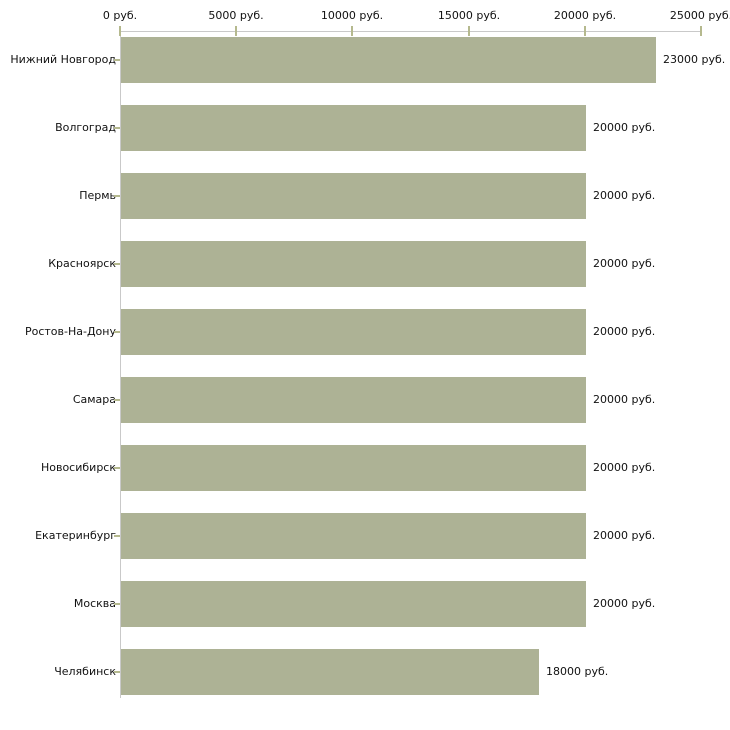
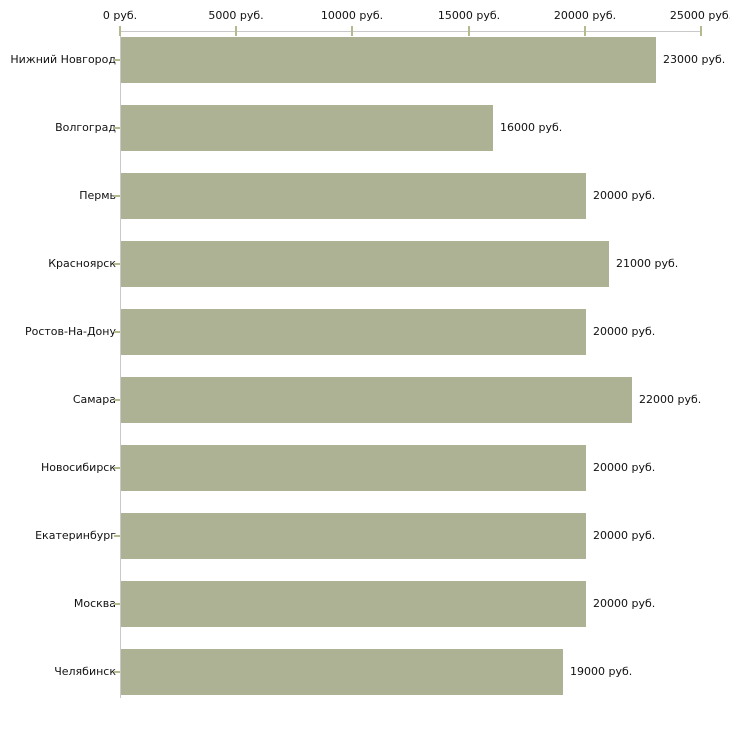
Волгоград: 20000 -> 16000
Красноярск: 20000 -> 21000
Самара: 20000 -> 22000
Челябинск: 18000 -> 19000
